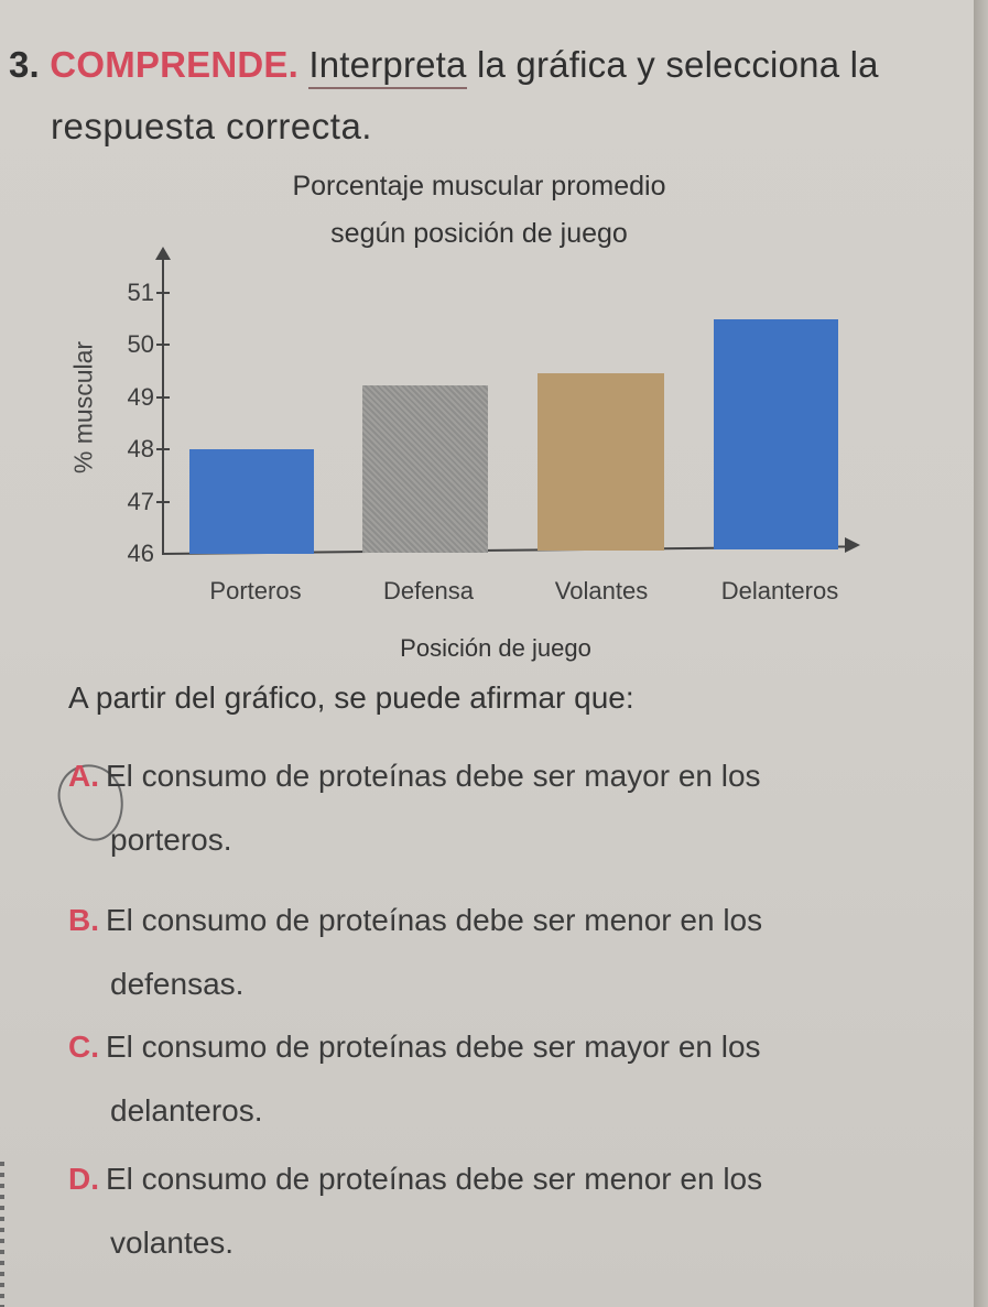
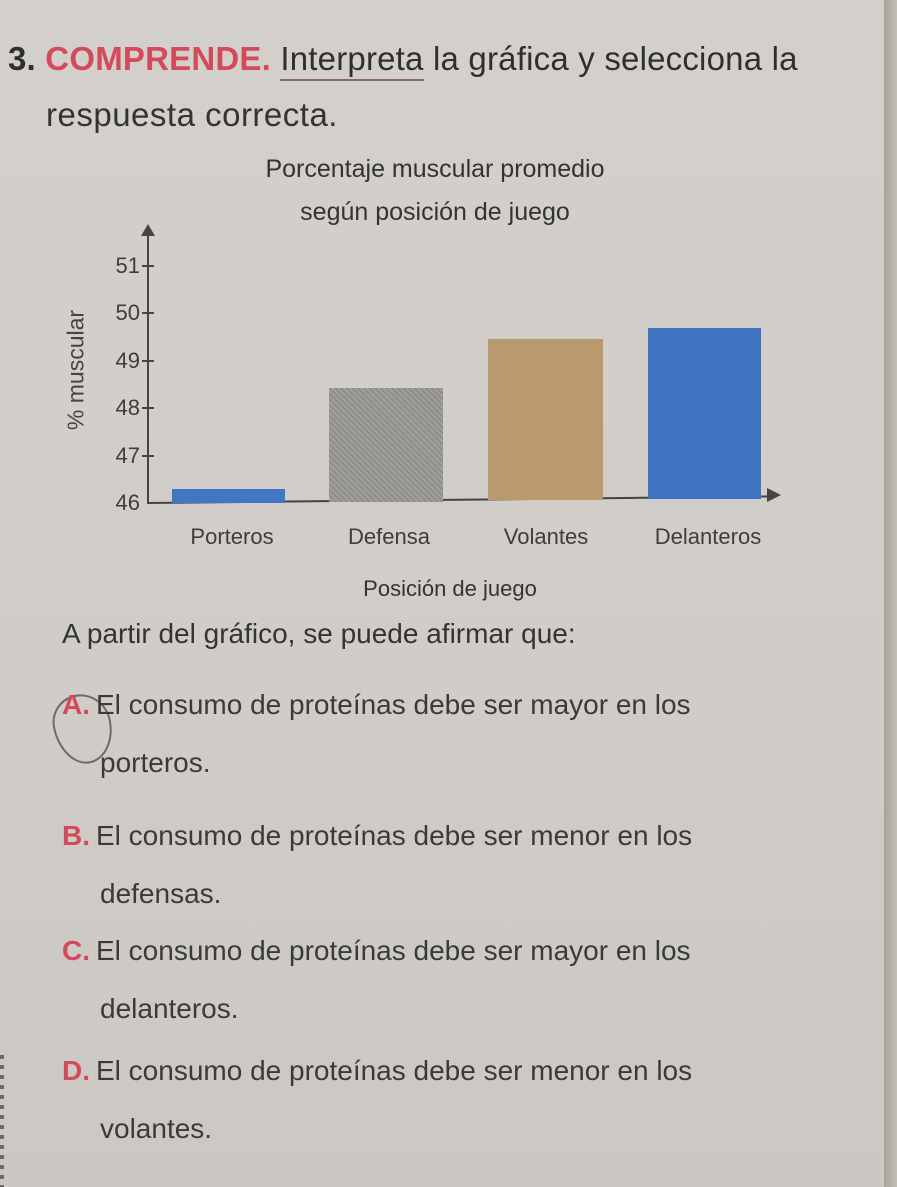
Porteros: 48.0 -> 46.3
Defensa: 49.2 -> 48.4
Delanteros: 50.4 -> 49.6
